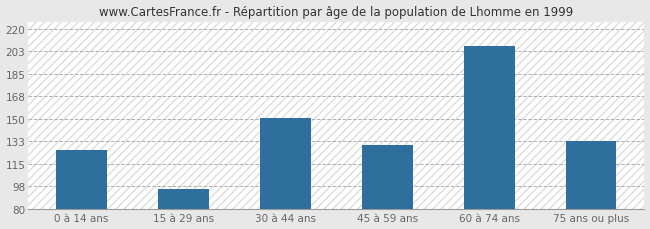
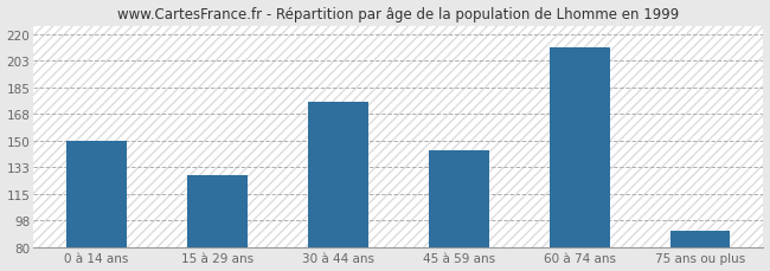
0 à 14 ans: 126 -> 150
15 à 29 ans: 96 -> 128
30 à 44 ans: 151 -> 176
45 à 59 ans: 130 -> 144
60 à 74 ans: 207 -> 212
75 ans ou plus: 133 -> 91
